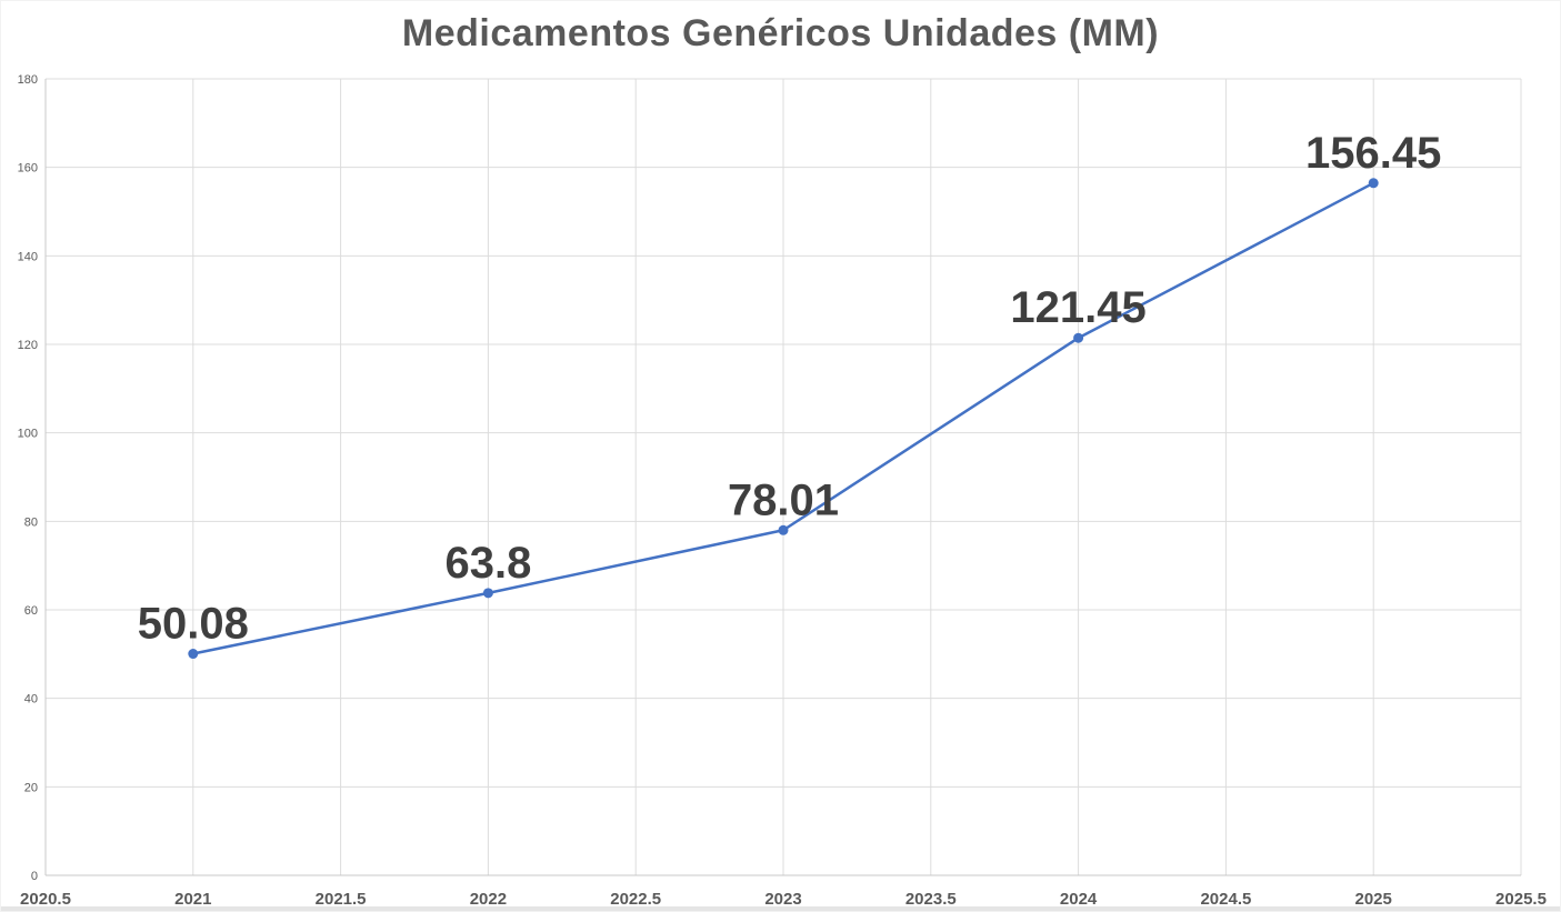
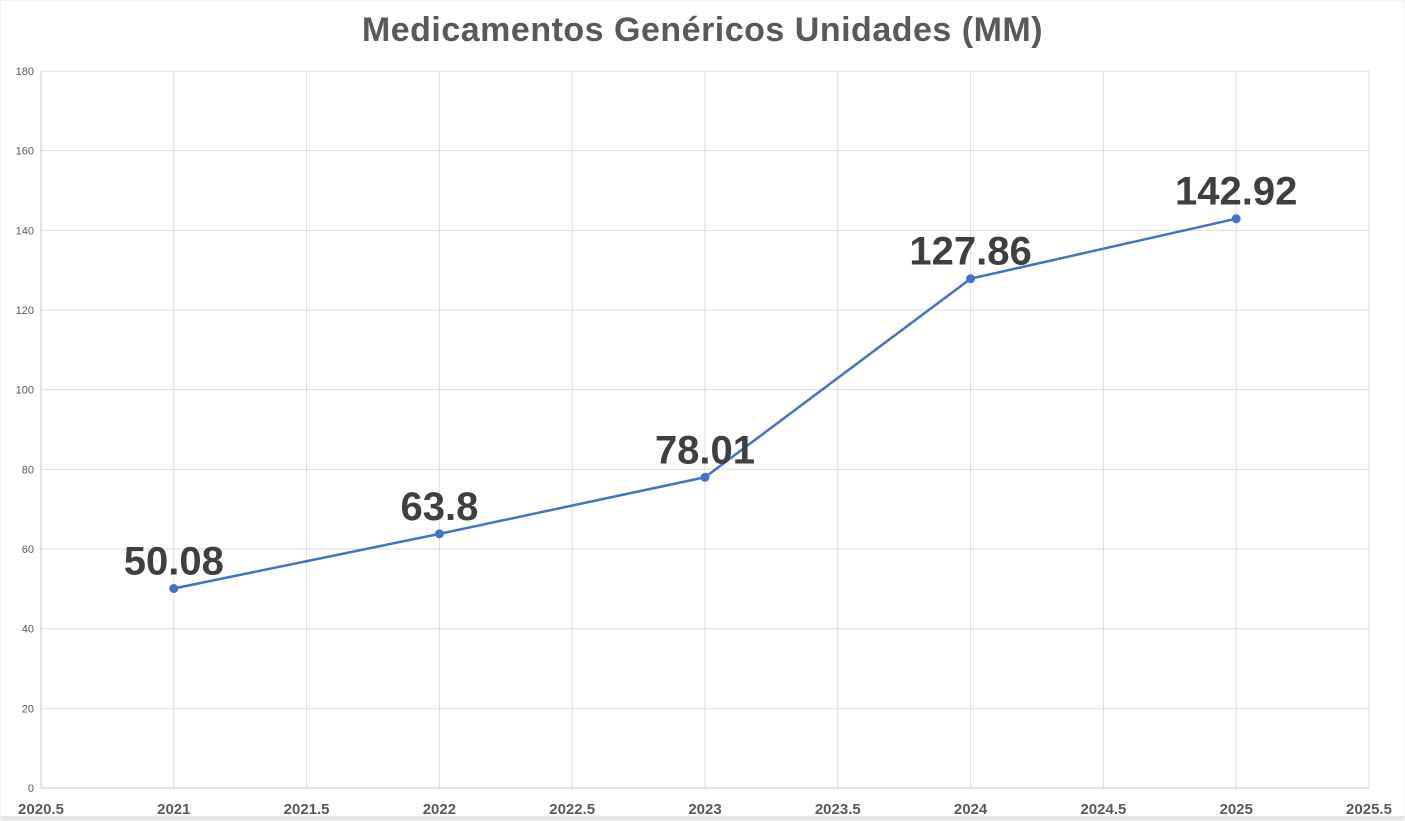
2024: 121.45 -> 127.86
2025: 156.45 -> 142.92
